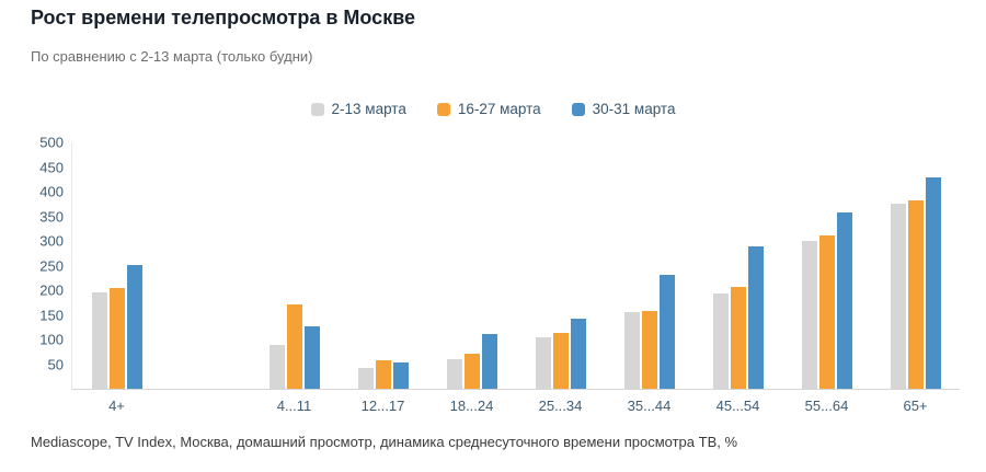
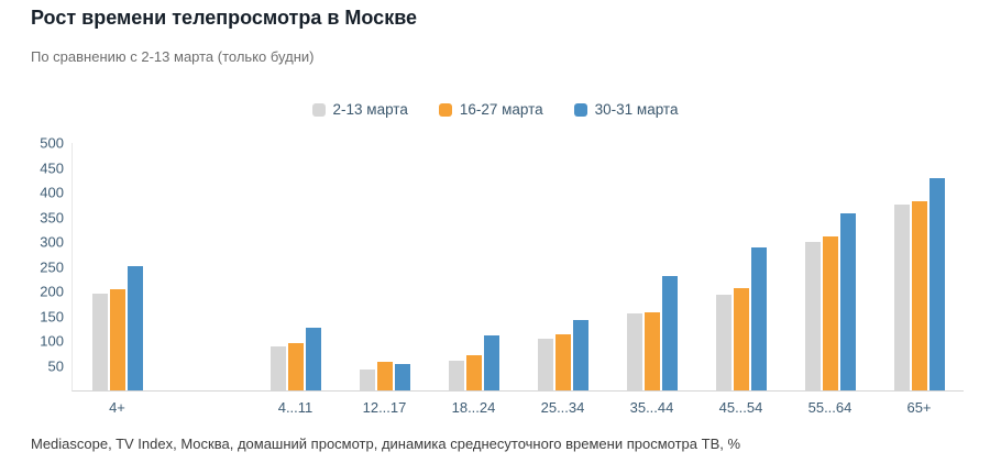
16-27 марта/4...11: 170 -> 100
